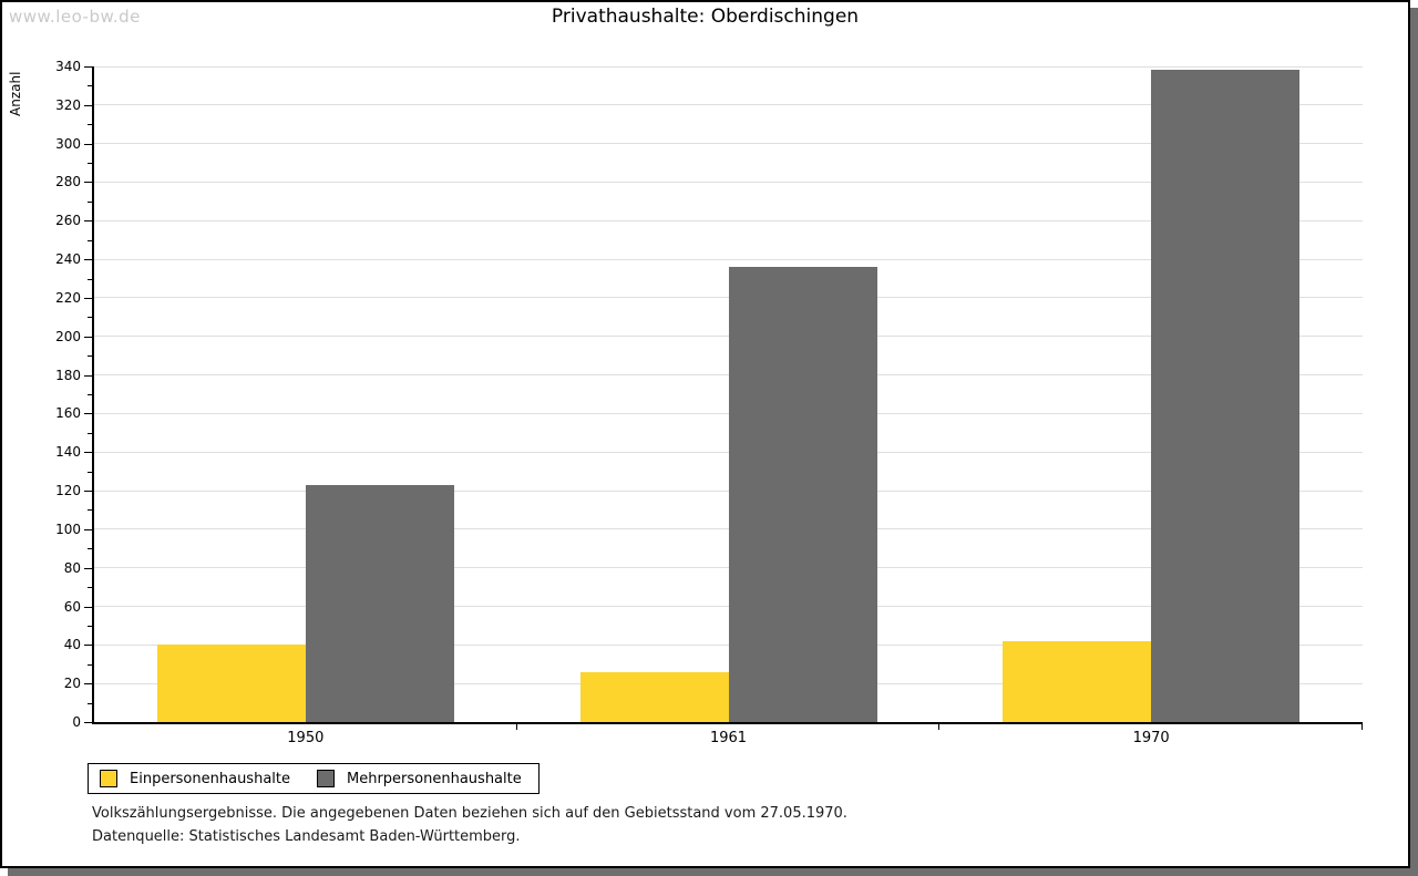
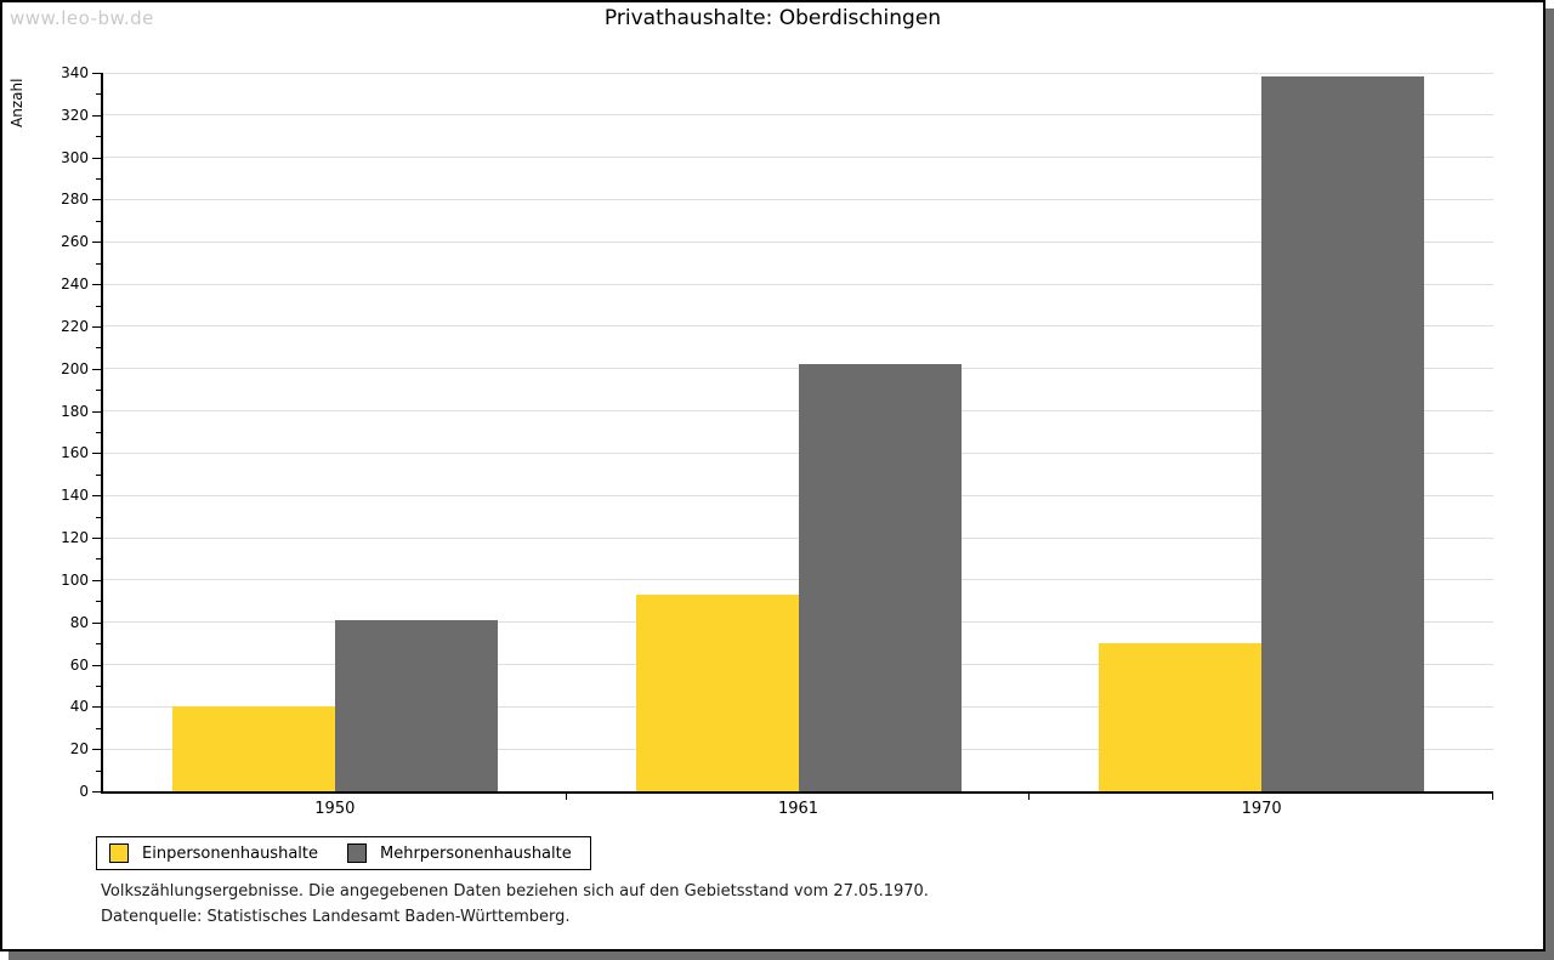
Mehrpersonenhaushalte/1950: 123 -> 81
Einpersonenhaushalte/1961: 26 -> 93
Mehrpersonenhaushalte/1961: 236 -> 202
Einpersonenhaushalte/1970: 42 -> 70
